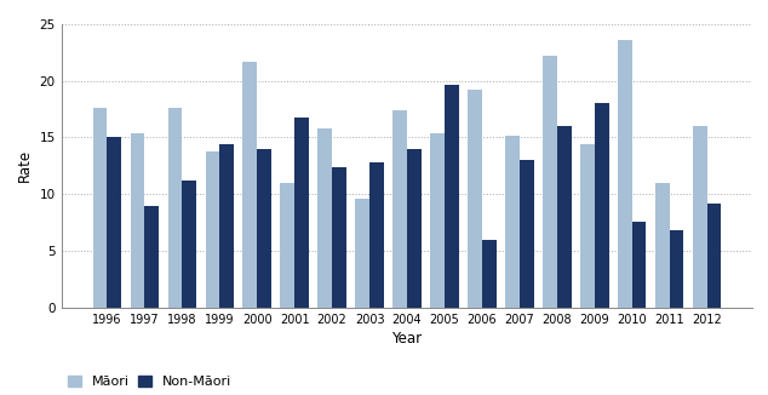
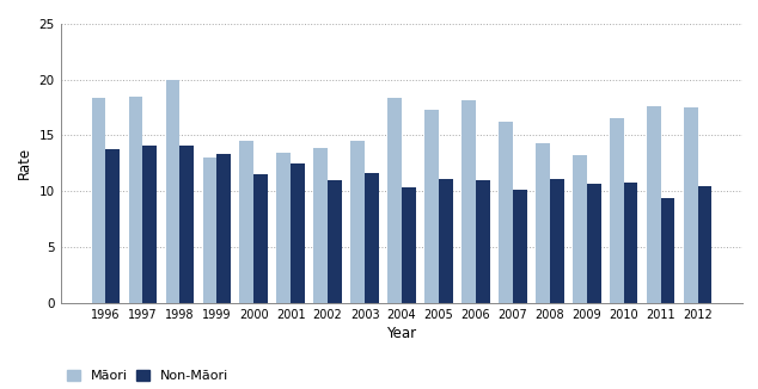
Māori/1996: 17.6 -> 18.4
Non-Māori/1996: 15.0 -> 13.8
Māori/1997: 15.4 -> 18.5
Non-Māori/1997: 9.0 -> 14.1
Māori/1998: 17.6 -> 20.0
Non-Māori/1998: 11.2 -> 14.1
Māori/1999: 13.8 -> 13.0
Non-Māori/1999: 14.4 -> 13.3
Māori/2000: 21.6 -> 14.5
Non-Māori/2000: 14.0 -> 11.5
Māori/2001: 11.0 -> 13.4
Non-Māori/2001: 16.8 -> 12.5
Māori/2002: 15.8 -> 13.9
Non-Māori/2002: 12.4 -> 11.0
Māori/2003: 9.6 -> 14.5
Non-Māori/2003: 12.8 -> 11.6
Māori/2004: 17.4 -> 18.4
Non-Māori/2004: 14.0 -> 10.4
Māori/2005: 15.4 -> 17.3
Non-Māori/2005: 19.6 -> 11.1
Māori/2006: 19.2 -> 18.1
Non-Māori/2006: 6.0 -> 11.0
Māori/2007: 15.2 -> 16.2
Non-Māori/2007: 13.0 -> 10.1
Māori/2008: 22.2 -> 14.3
Non-Māori/2008: 16.0 -> 11.1
Māori/2009: 14.4 -> 13.2
Non-Māori/2009: 18.0 -> 10.7
Māori/2010: 23.6 -> 16.5
Non-Māori/2010: 7.6 -> 10.8
Māori/2011: 11.0 -> 17.6
Non-Māori/2011: 6.8 -> 9.4
Māori/2012: 16.0 -> 17.5
Non-Māori/2012: 9.2 -> 10.5
